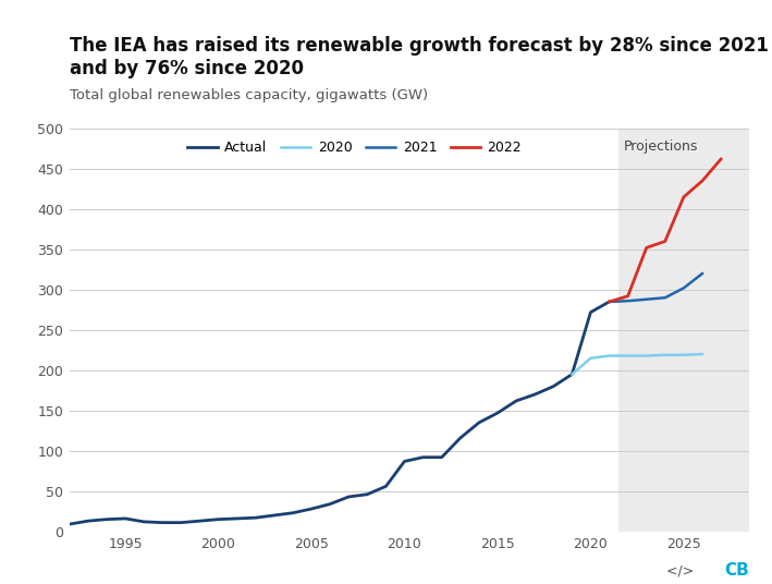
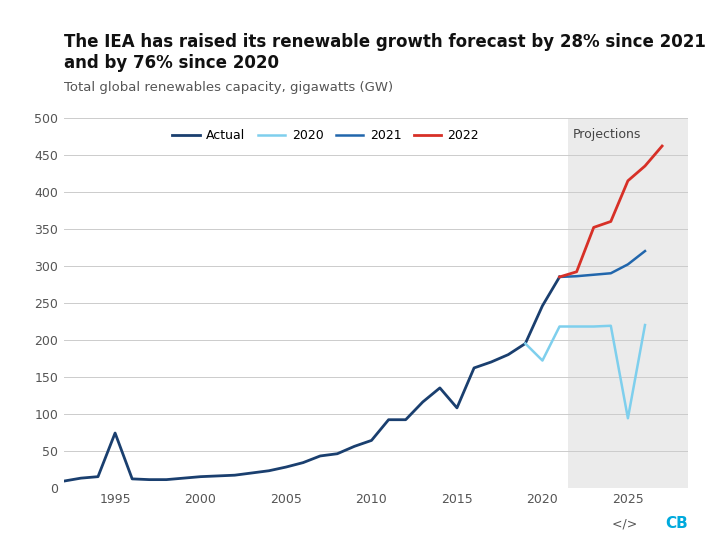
Actual/1995: 16 -> 74
Actual/2010: 87 -> 64
Actual/2015: 147 -> 108
Actual/2020: 272 -> 246
2020/2020: 215 -> 172
2020/2025: 219 -> 94
